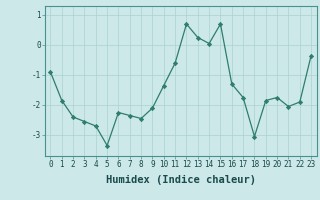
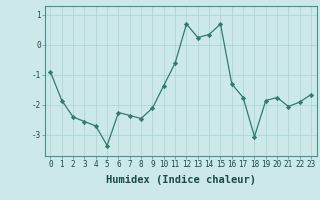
14: 0.05 -> 0.35
23: -0.35 -> -1.65
